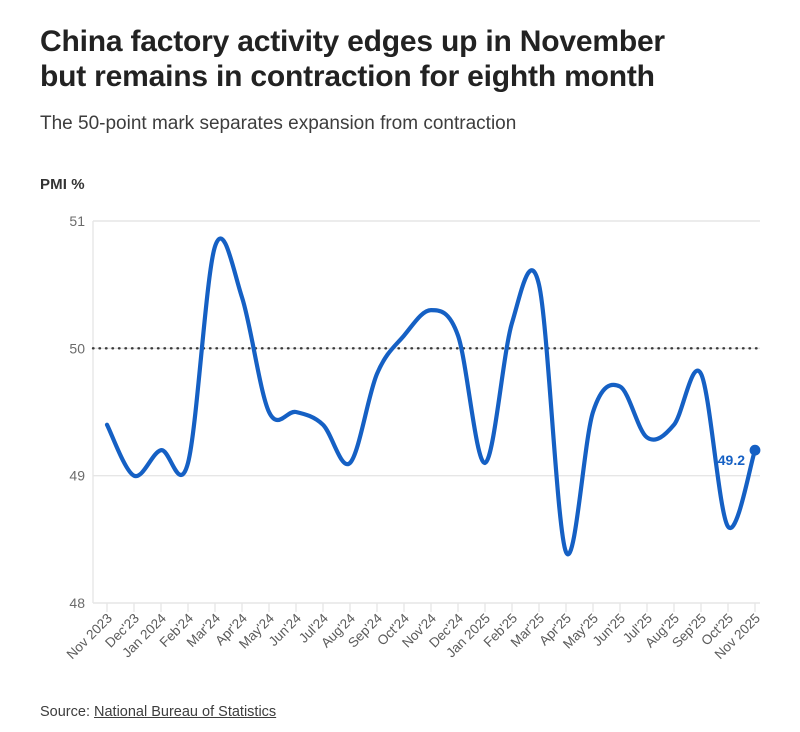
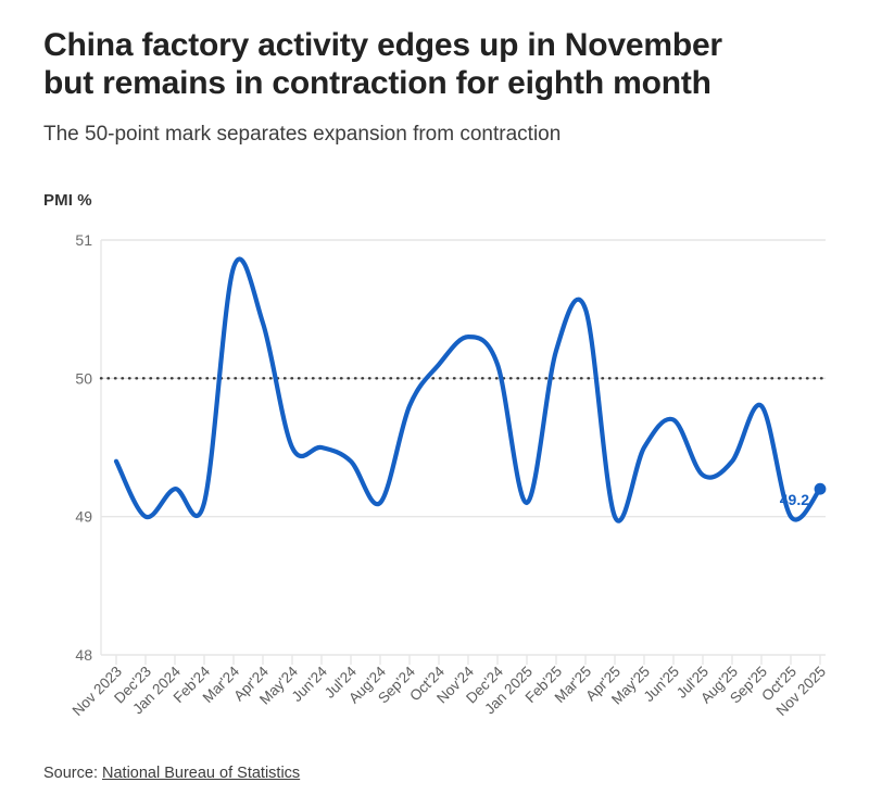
Apr'25: 48.4 -> 49.0
Oct'25: 48.6 -> 49.0
